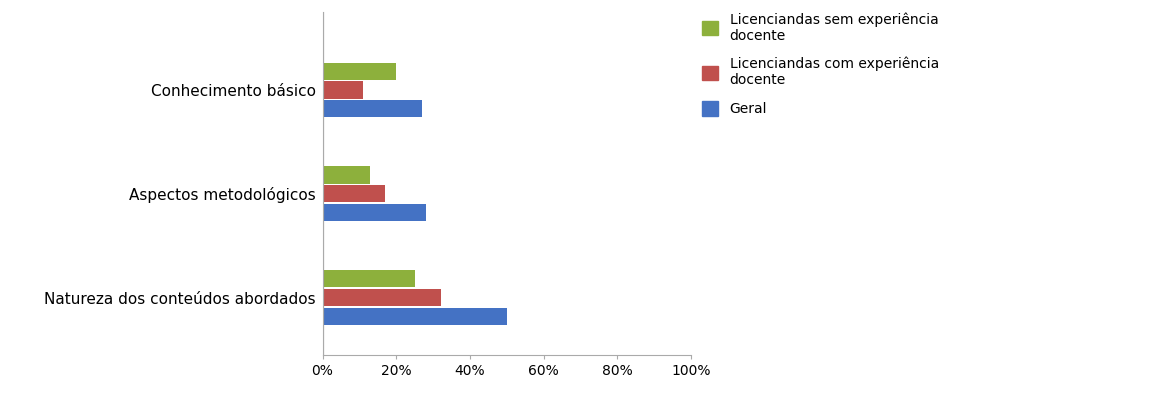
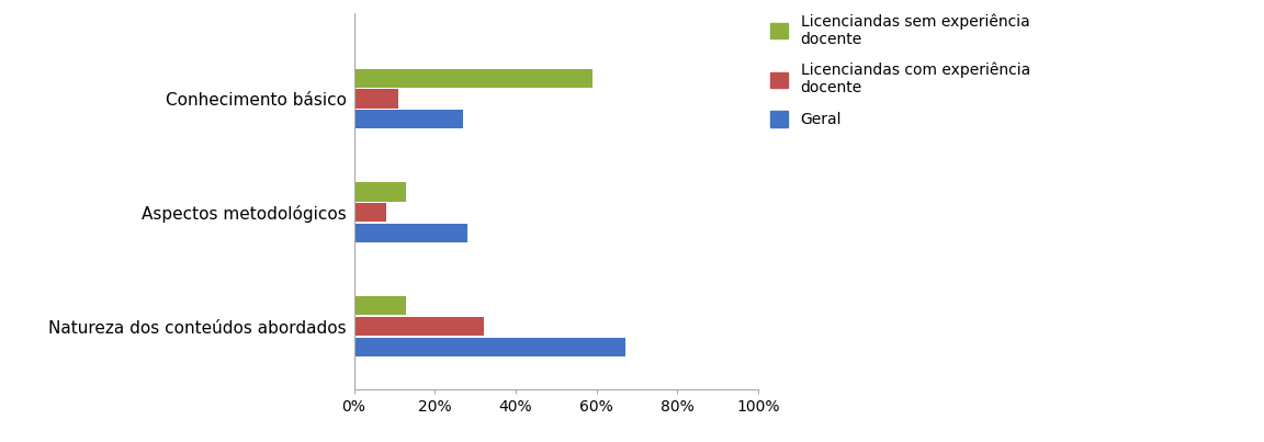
Licenciandas sem experiência docente/Conhecimento básico: 20% -> 59%
Licenciandas com experiência docente/Aspectos metodológicos: 17% -> 8%
Licenciandas sem experiência docente/Natureza dos conteúdos abordados: 25% -> 13%
Geral/Natureza dos conteúdos abordados: 50% -> 67%
